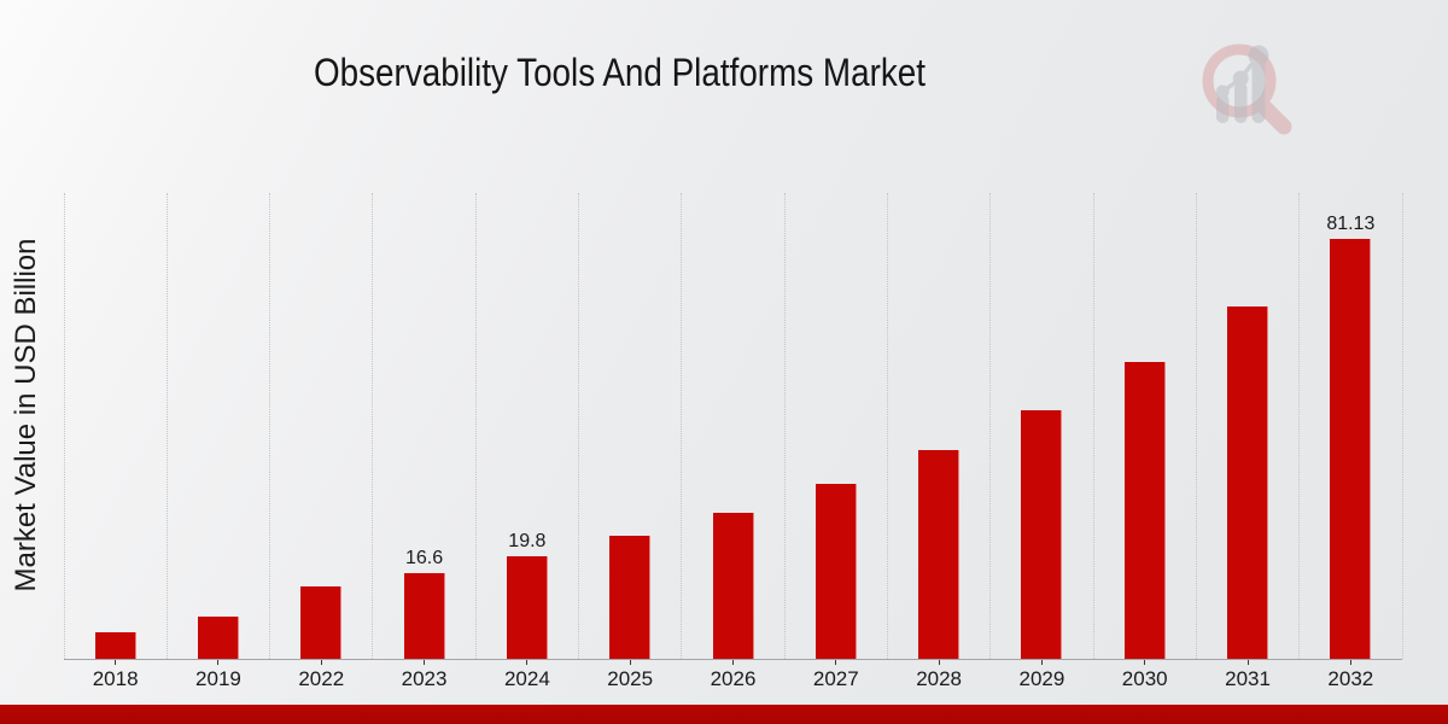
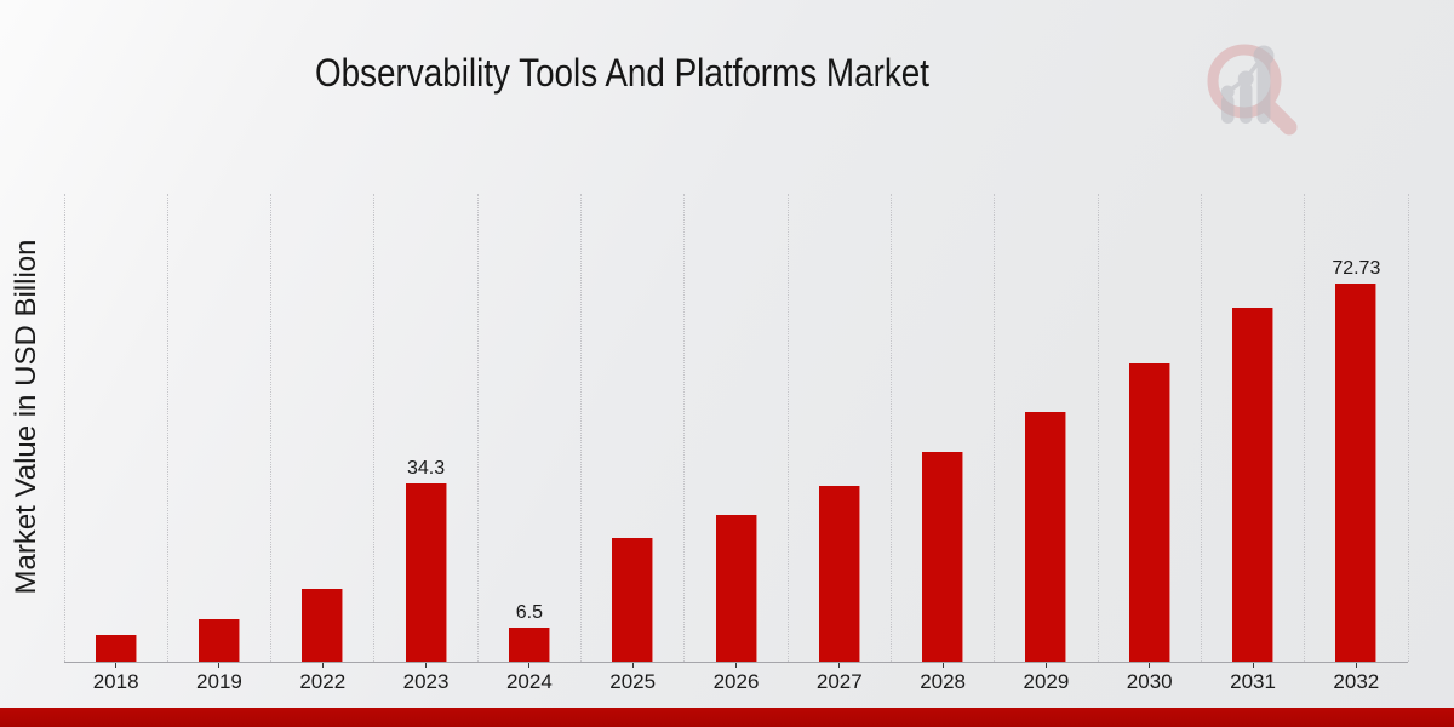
2023: 16.6 -> 34.3
2024: 19.8 -> 6.5
2032: 81.13 -> 72.73
